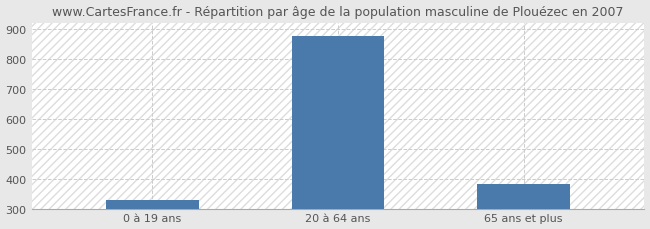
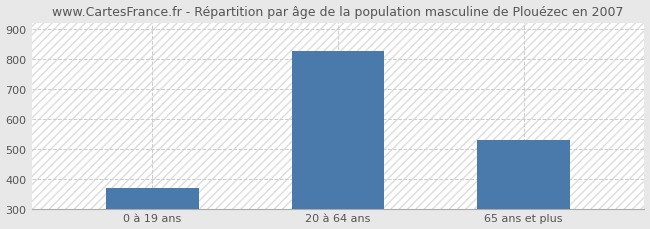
0 à 19 ans: 330 -> 370
20 à 64 ans: 875 -> 825
65 ans et plus: 382 -> 530
